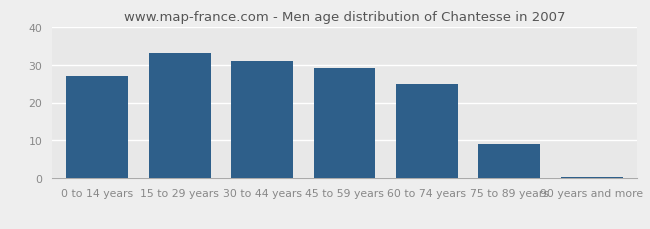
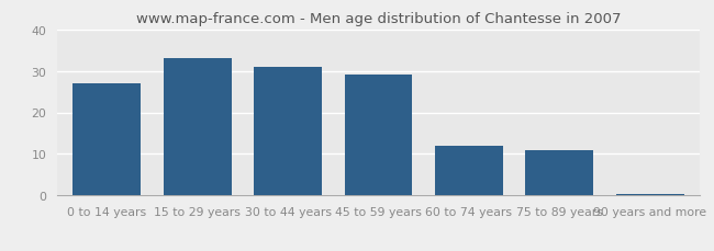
60 to 74 years: 25.0 -> 12.0
75 to 89 years: 9.0 -> 11.0
